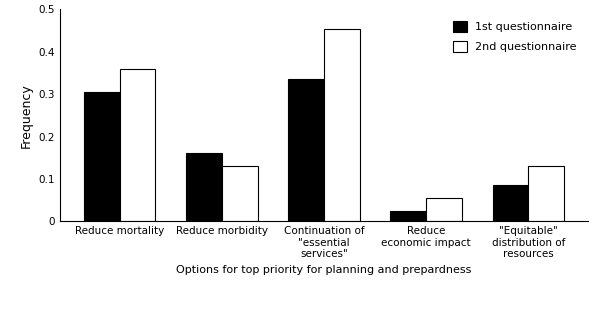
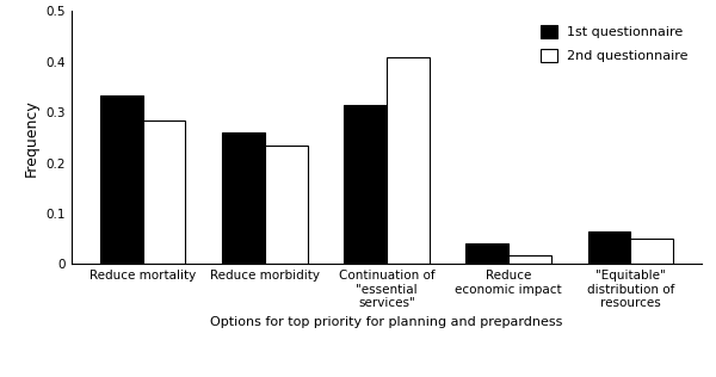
1st questionnaire/Reduce mortality: 0.305 -> 0.333
2nd questionnaire/Reduce mortality: 0.360 -> 0.285
1st questionnaire/Reduce morbidity: 0.160 -> 0.260
2nd questionnaire/Reduce morbidity: 0.130 -> 0.235
1st questionnaire/Continuation of "essential services": 0.335 -> 0.315
2nd questionnaire/Continuation of "essential services": 0.455 -> 0.410
1st questionnaire/Reduce economic impact: 0.025 -> 0.040
2nd questionnaire/Reduce economic impact: 0.055 -> 0.018
1st questionnaire/"Equitable" distribution of resources: 0.085 -> 0.065
2nd questionnaire/"Equitable" distribution of resources: 0.130 -> 0.050
